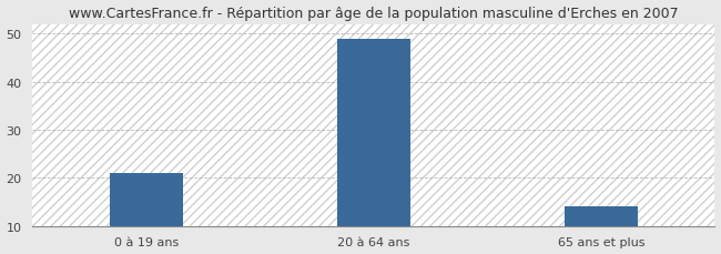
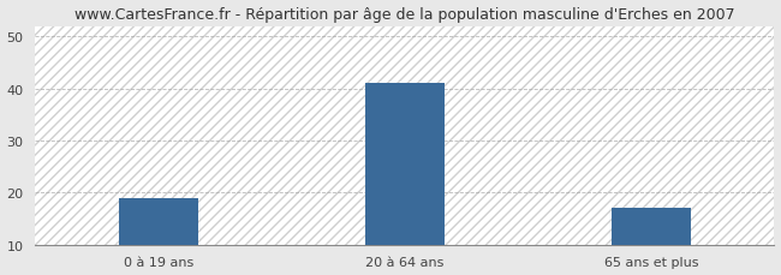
0 à 19 ans: 21 -> 19
20 à 64 ans: 49 -> 41
65 ans et plus: 14 -> 17
